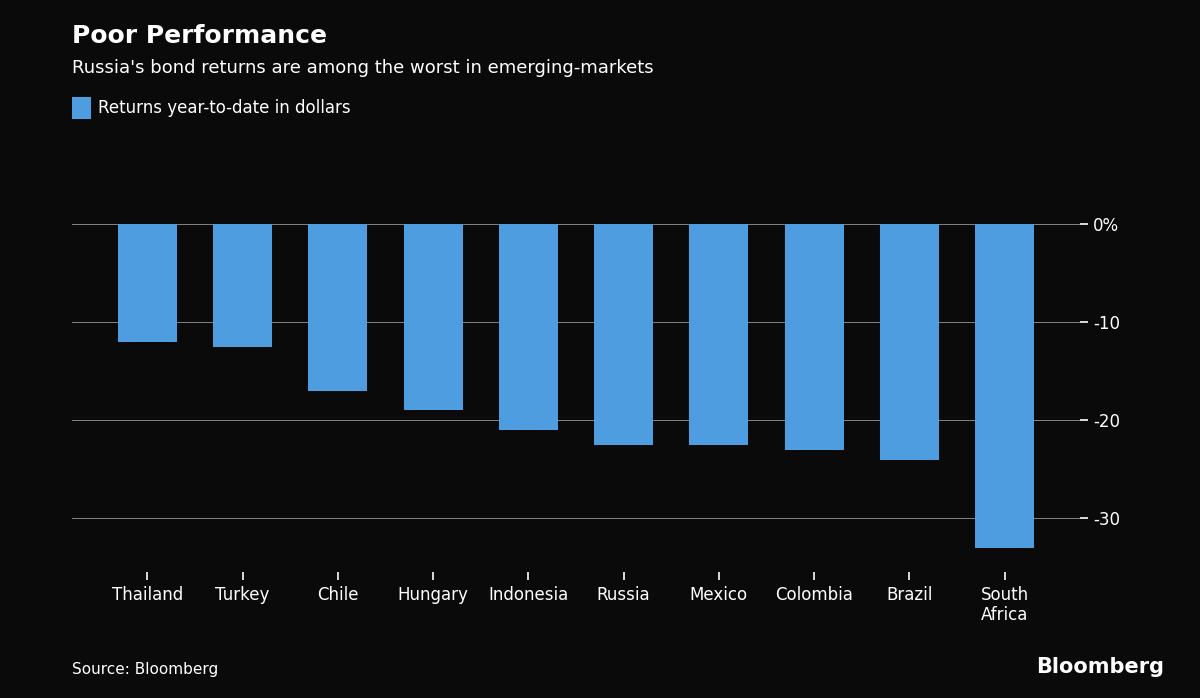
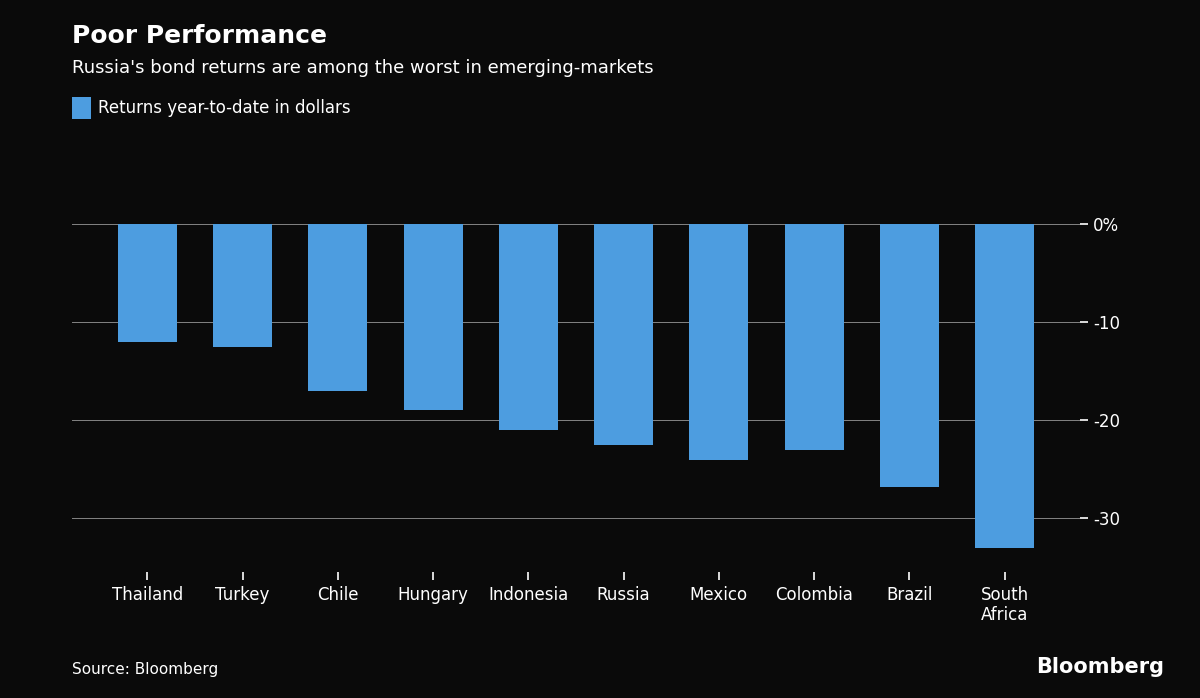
Mexico: -22.5 -> -24.0
Brazil: -24.0 -> -26.8
